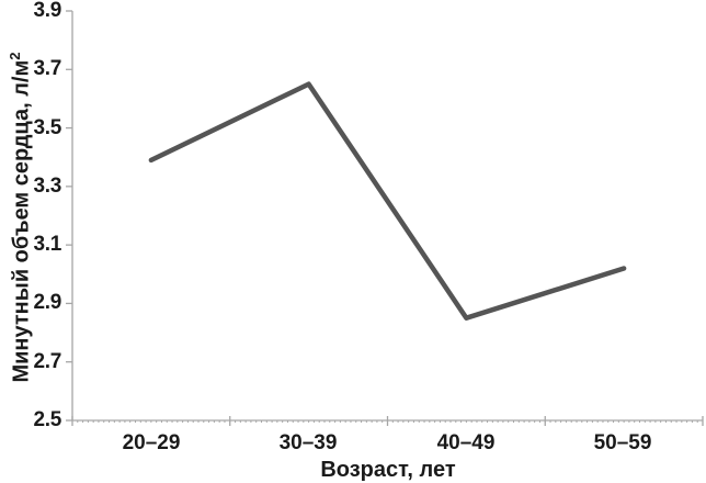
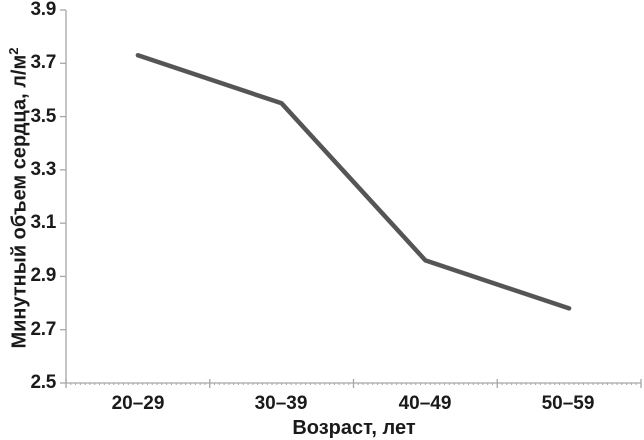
20–29: 3.39 -> 3.73
30–39: 3.65 -> 3.55
40–49: 2.85 -> 2.96
50–59: 3.02 -> 2.78
